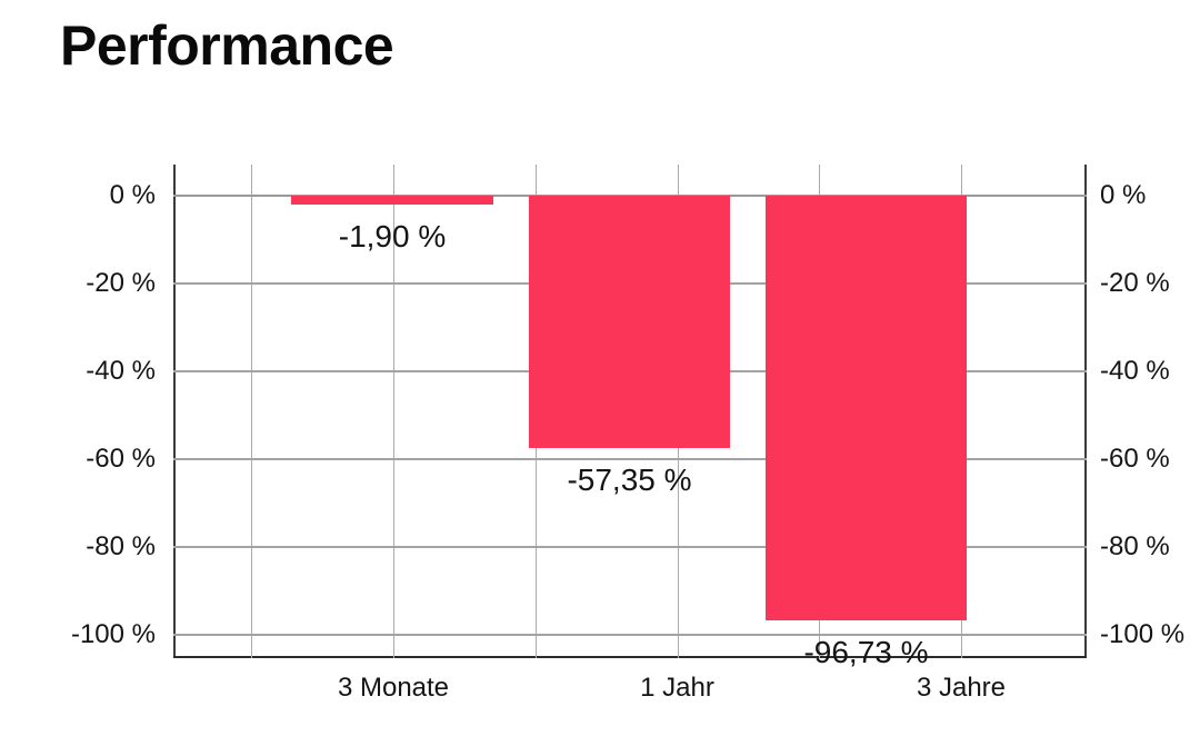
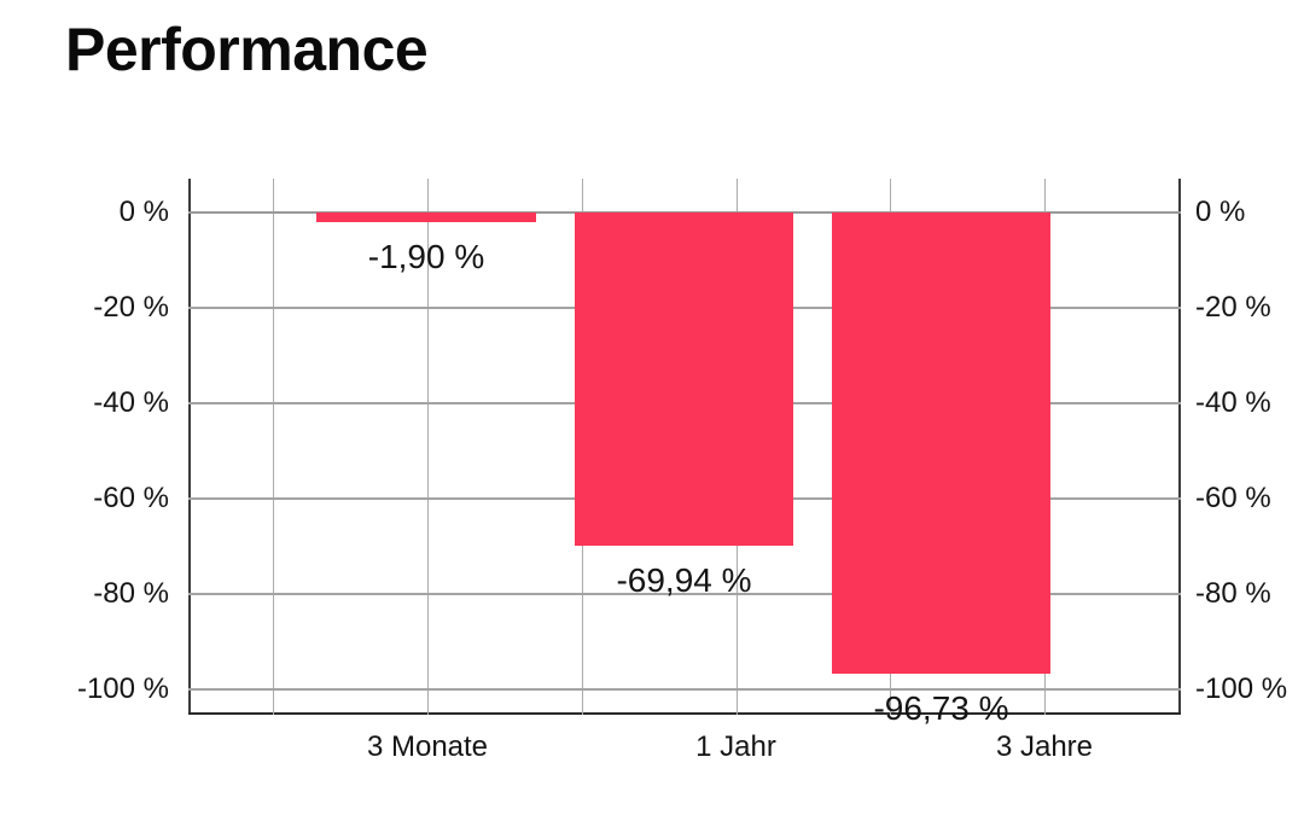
1 Jahr: -57,35 -> -69,94
